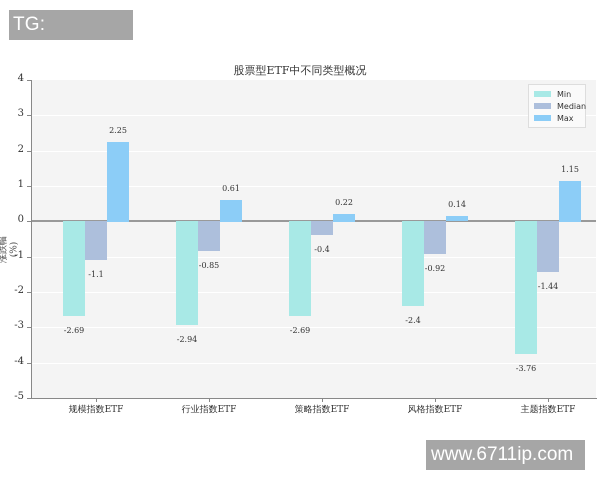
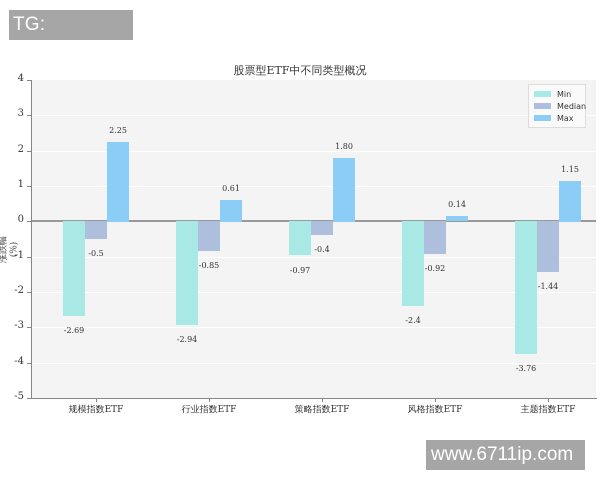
Median/规模指数ETF: -1.1 -> -0.5
Min/策略指数ETF: -2.69 -> -0.97
Max/策略指数ETF: 0.22 -> 1.80
